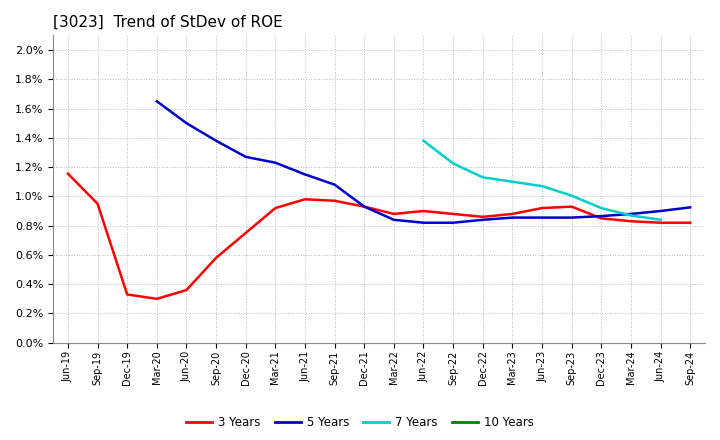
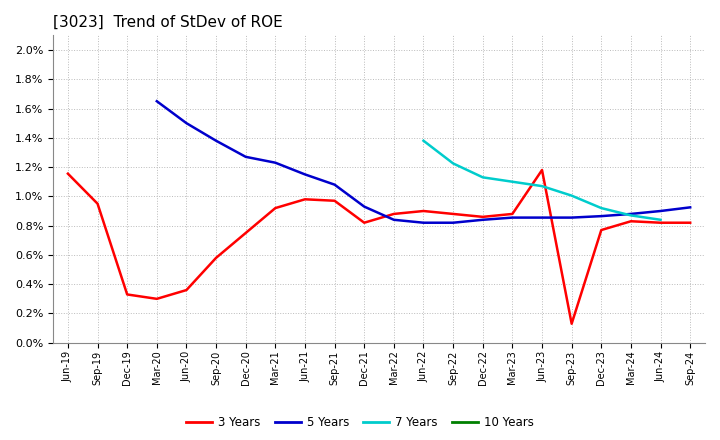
3 Years/Dec-21: 0.93% -> 0.82%
3 Years/Jun-23: 0.92% -> 1.18%
3 Years/Sep-23: 0.93% -> 0.13%
3 Years/Dec-23: 0.85% -> 0.77%
